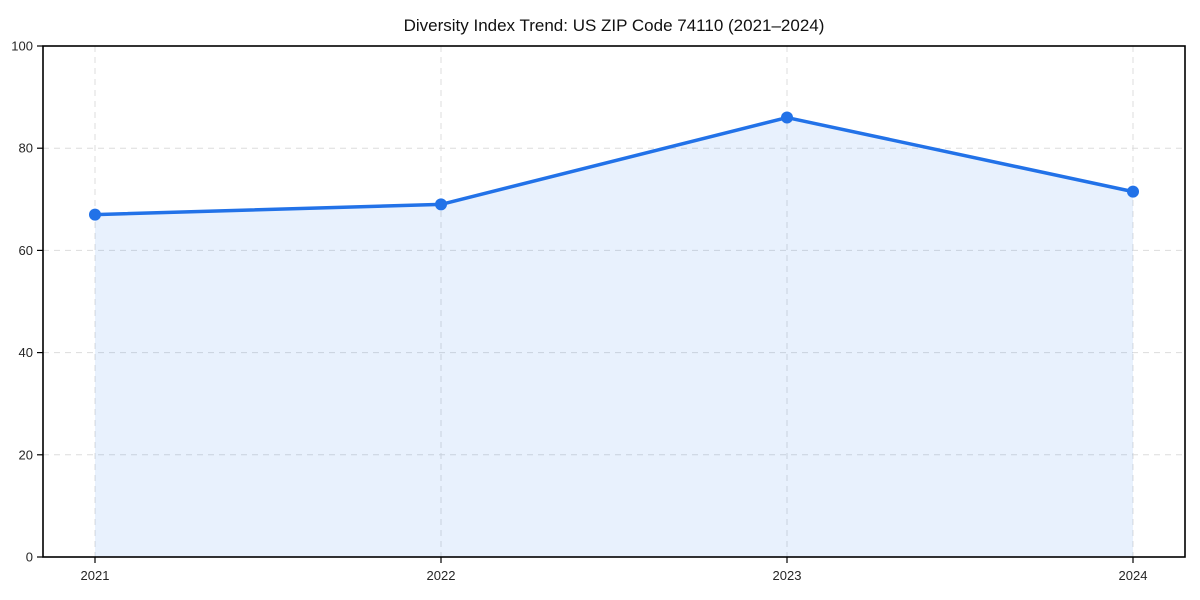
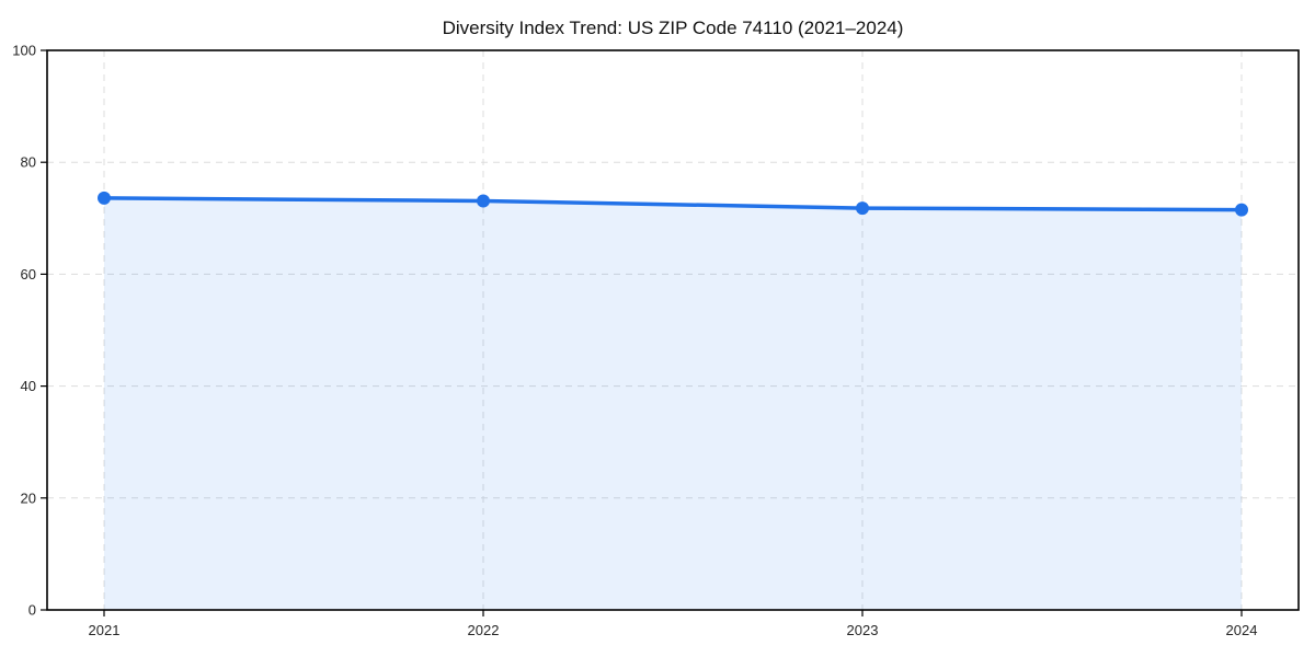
2021: 67 -> 74
2022: 69 -> 73
2023: 86 -> 72
